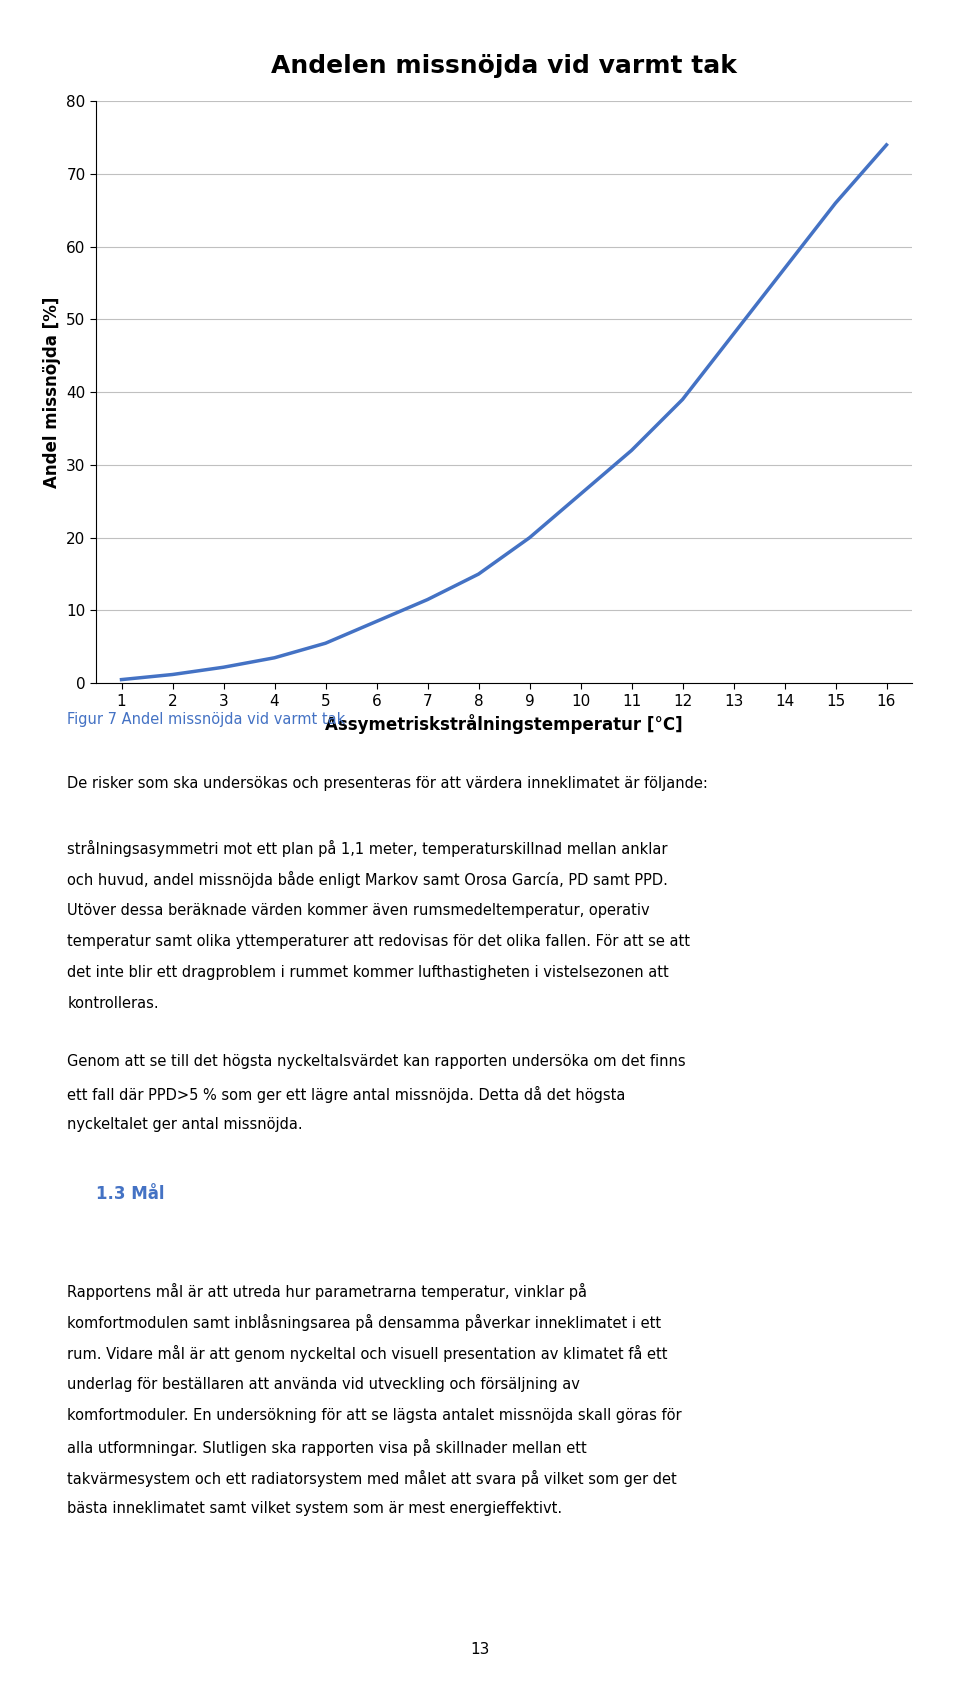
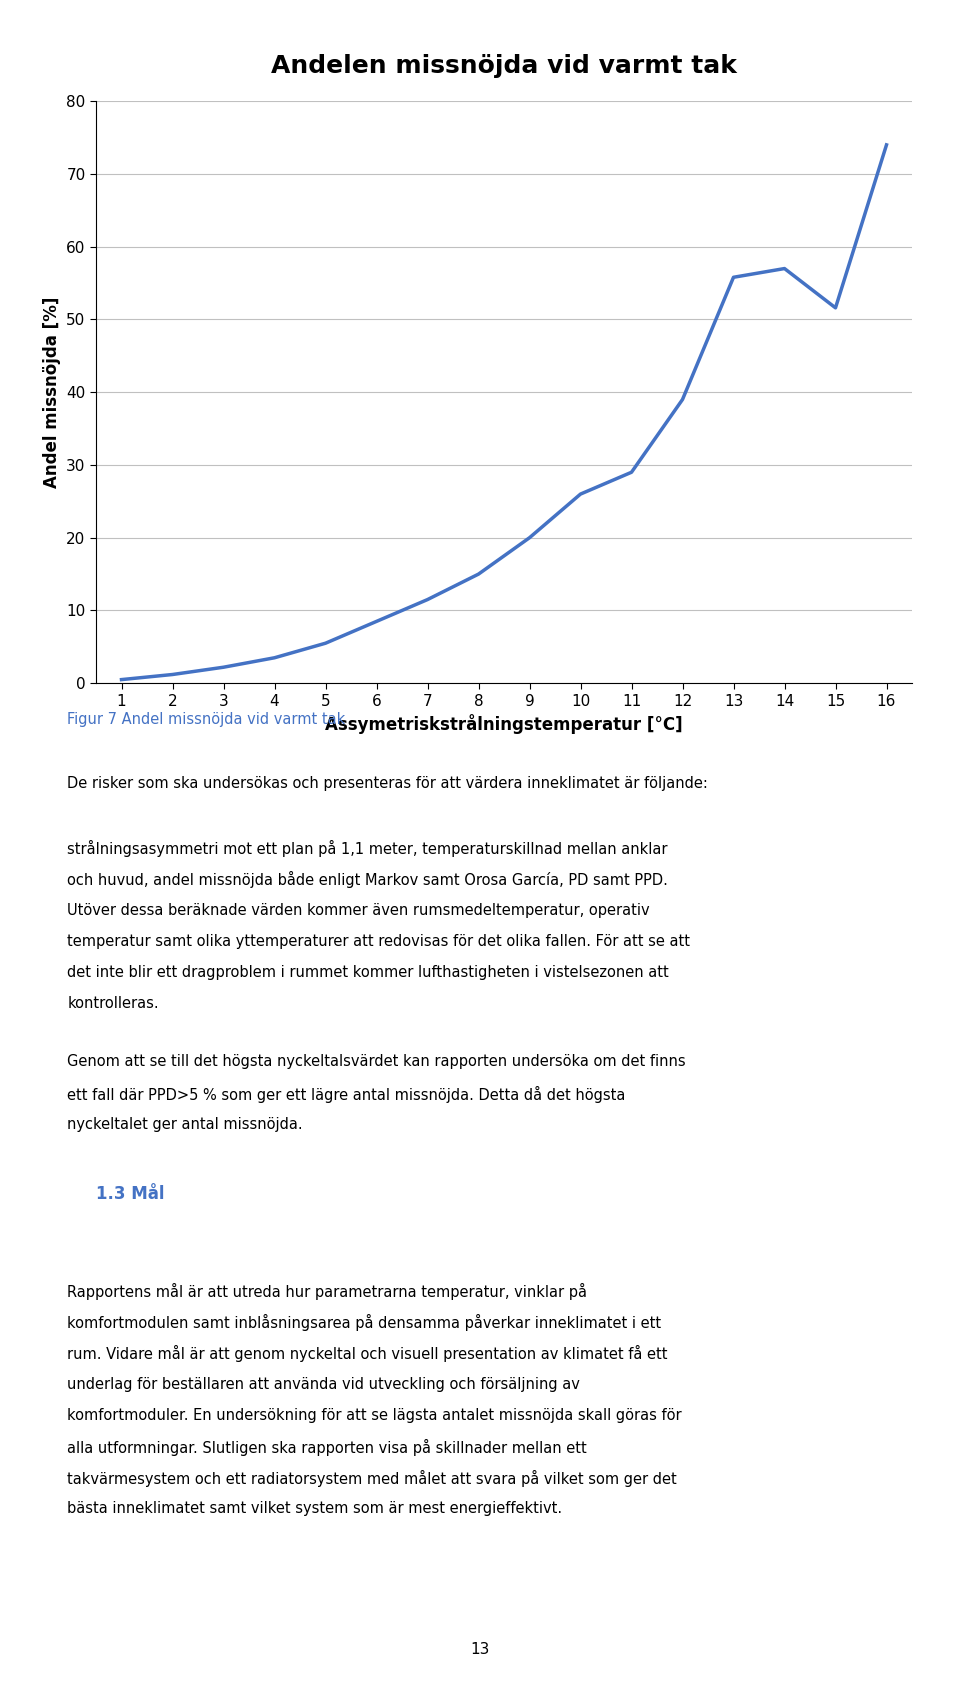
11: 32.0 -> 29.0
13: 48.0 -> 55.8
15: 66.0 -> 51.6
